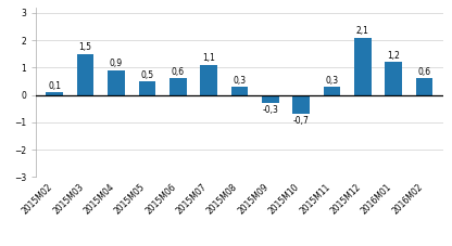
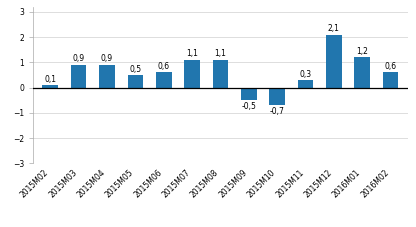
2015M03: 1,5 -> 0,9
2015M08: 0,3 -> 1,1
2015M09: -0,3 -> -0,5
